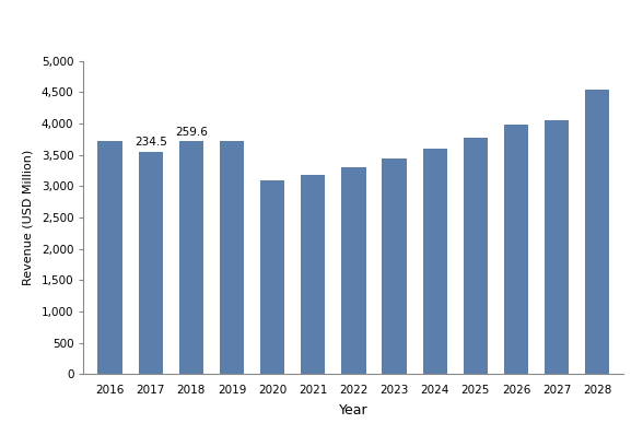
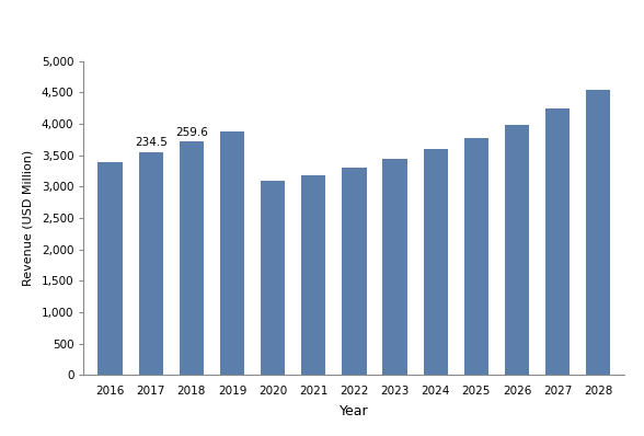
2016: 3,720 -> 3,390
2019: 3,720 -> 3,880
2027: 4,060 -> 4,250
